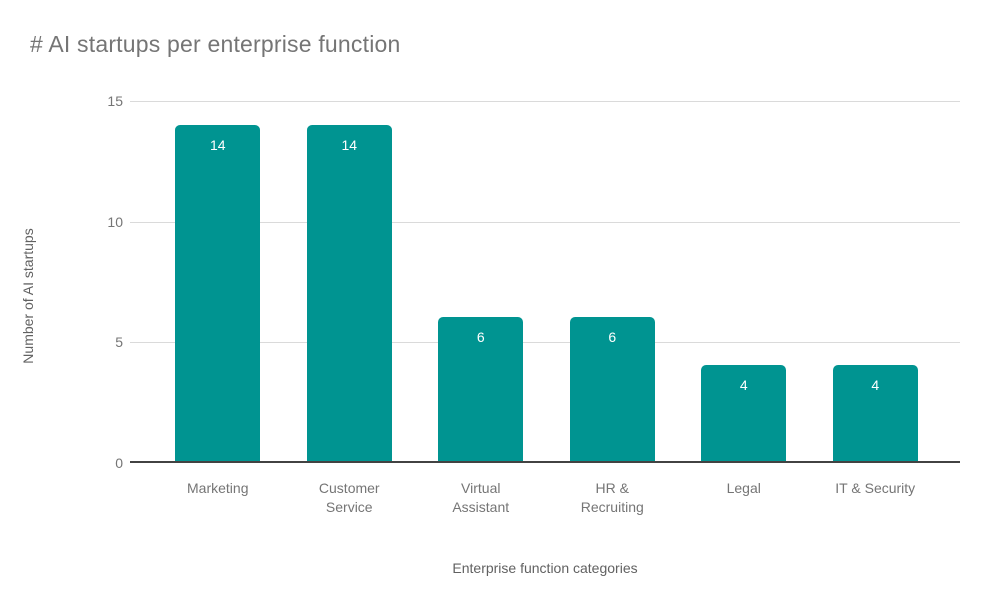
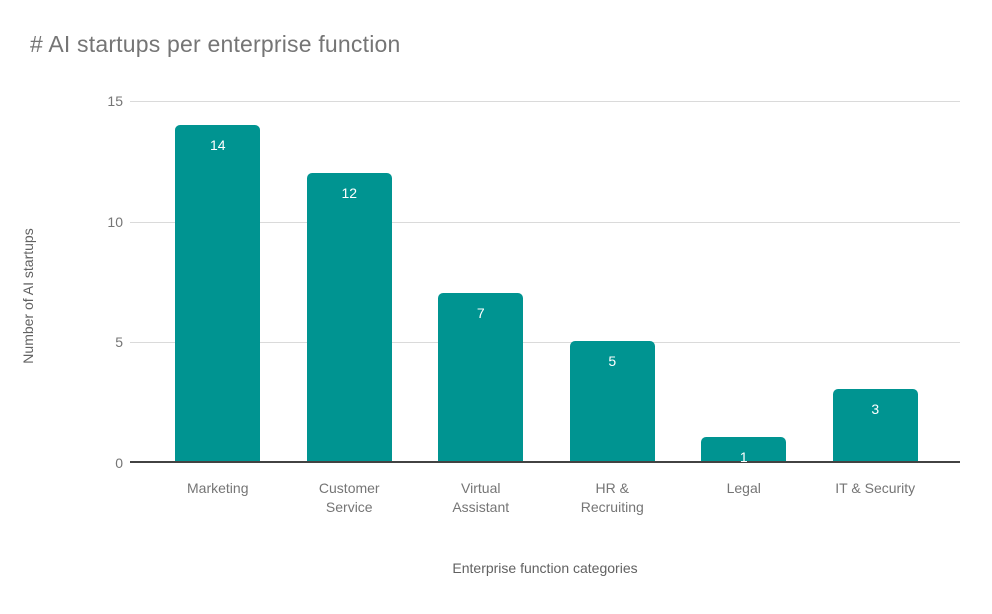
Customer Service: 14 -> 12
Virtual Assistant: 6 -> 7
HR & Recruiting: 6 -> 5
Legal: 4 -> 1
IT & Security: 4 -> 3
